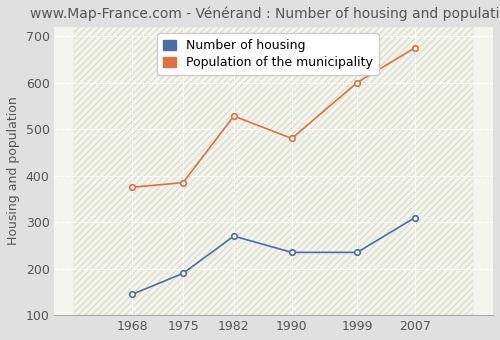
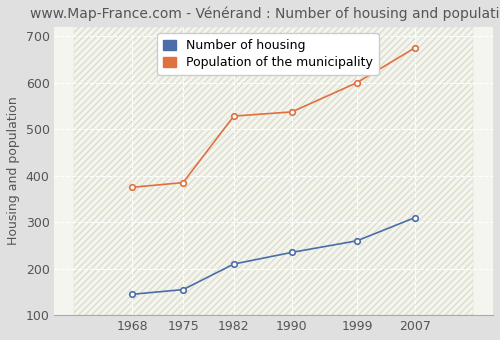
Number of housing/1975: 190 -> 155
Number of housing/1982: 270 -> 210
Population of the municipality/1990: 480 -> 537
Number of housing/1999: 235 -> 260
